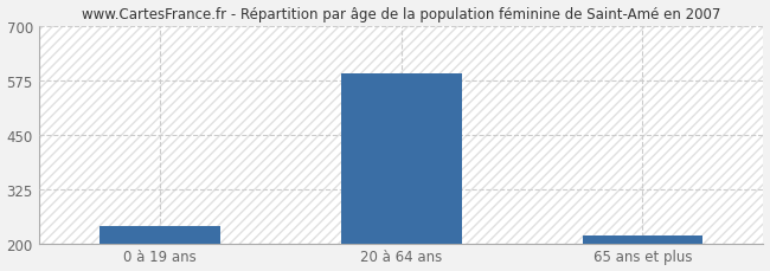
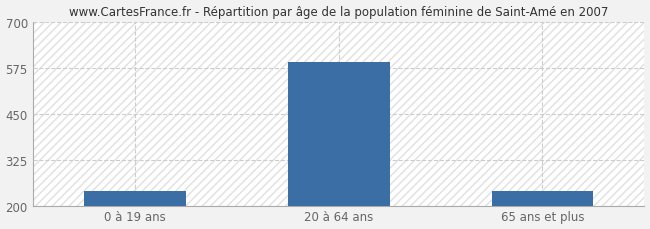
65 ans et plus: 218 -> 240
